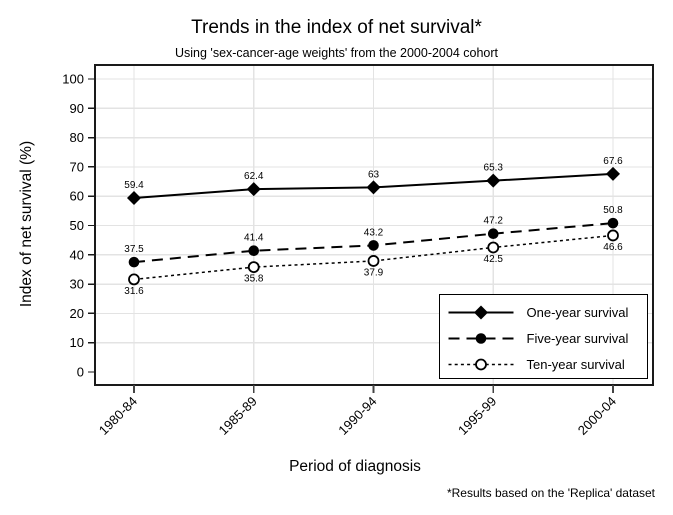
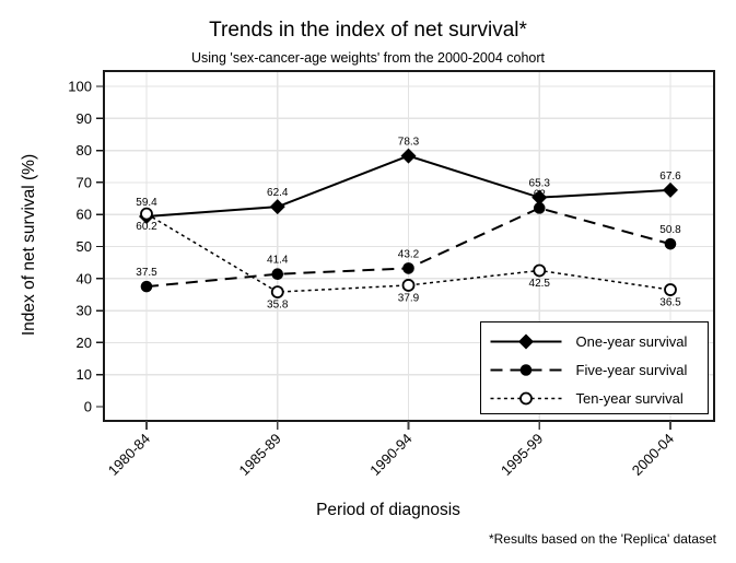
Ten-year survival/1980-84: 31.6 -> 60.2
One-year survival/1990-94: 63 -> 78.3
Five-year survival/1995-99: 47.2 -> 62
Ten-year survival/2000-04: 46.6 -> 36.5
